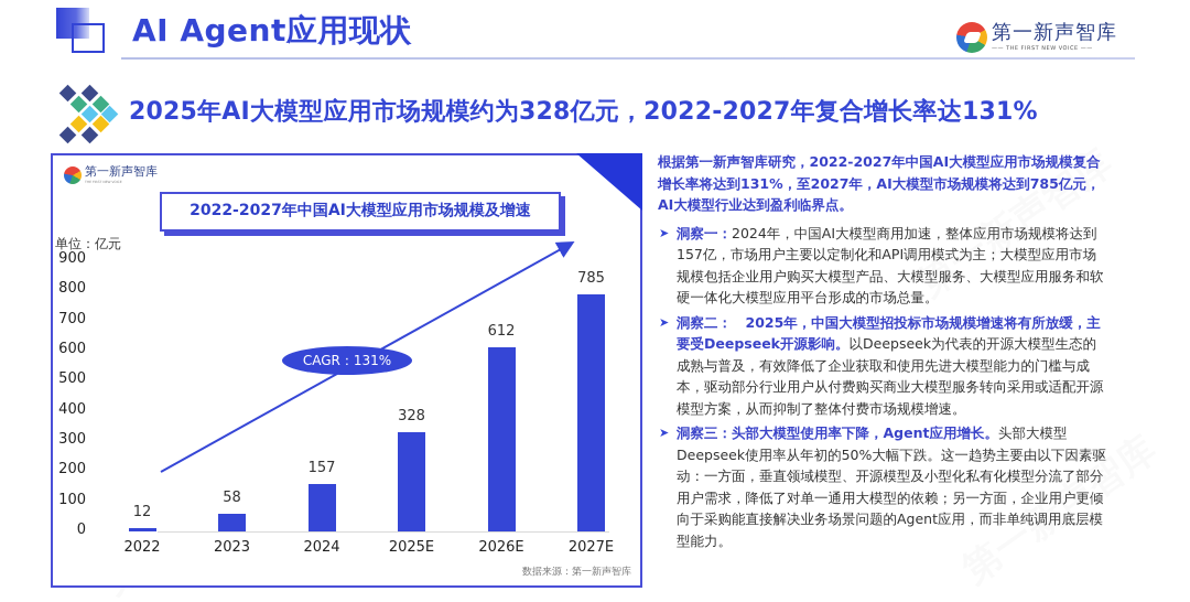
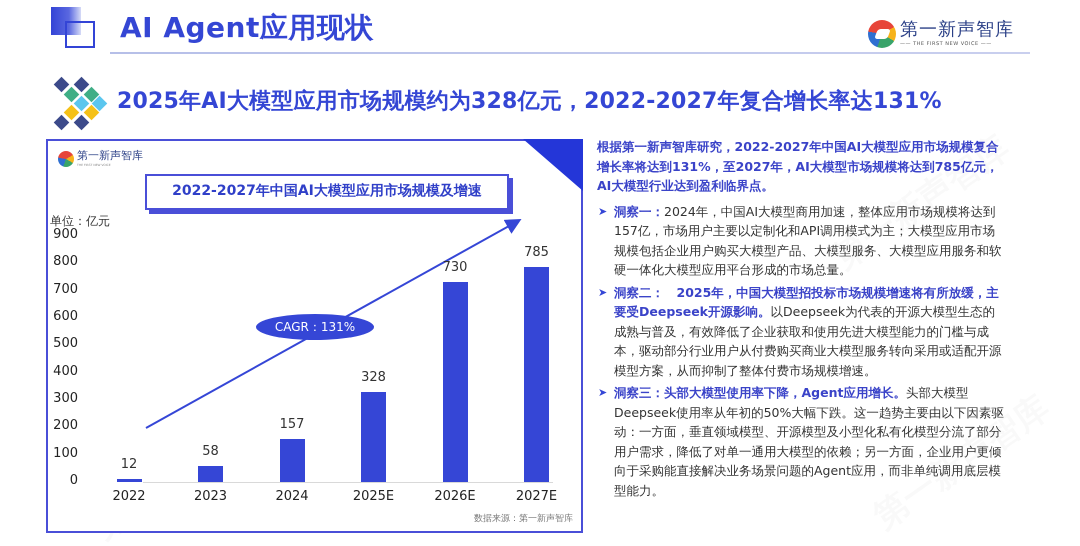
2026E: 612 -> 730
